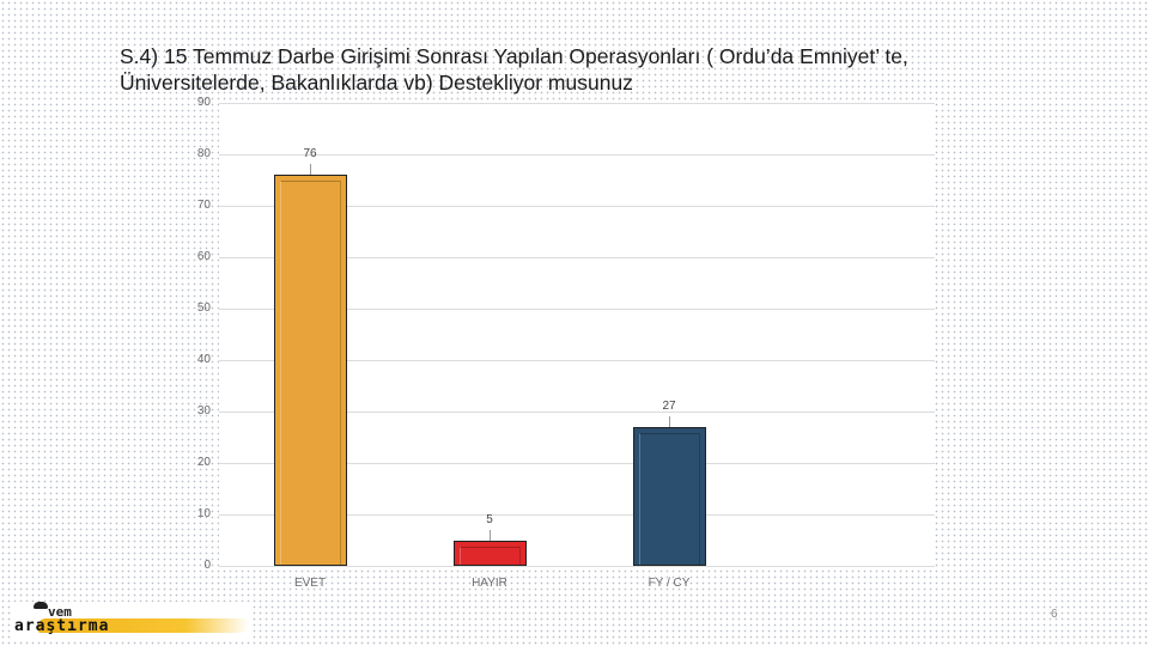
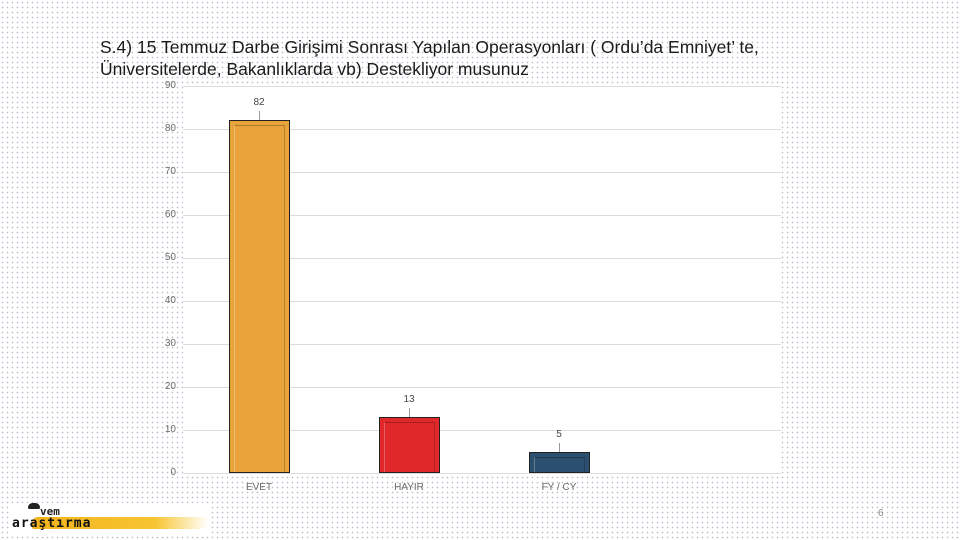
EVET: 76 -> 82
HAYIR: 5 -> 13
FY / CY: 27 -> 5
